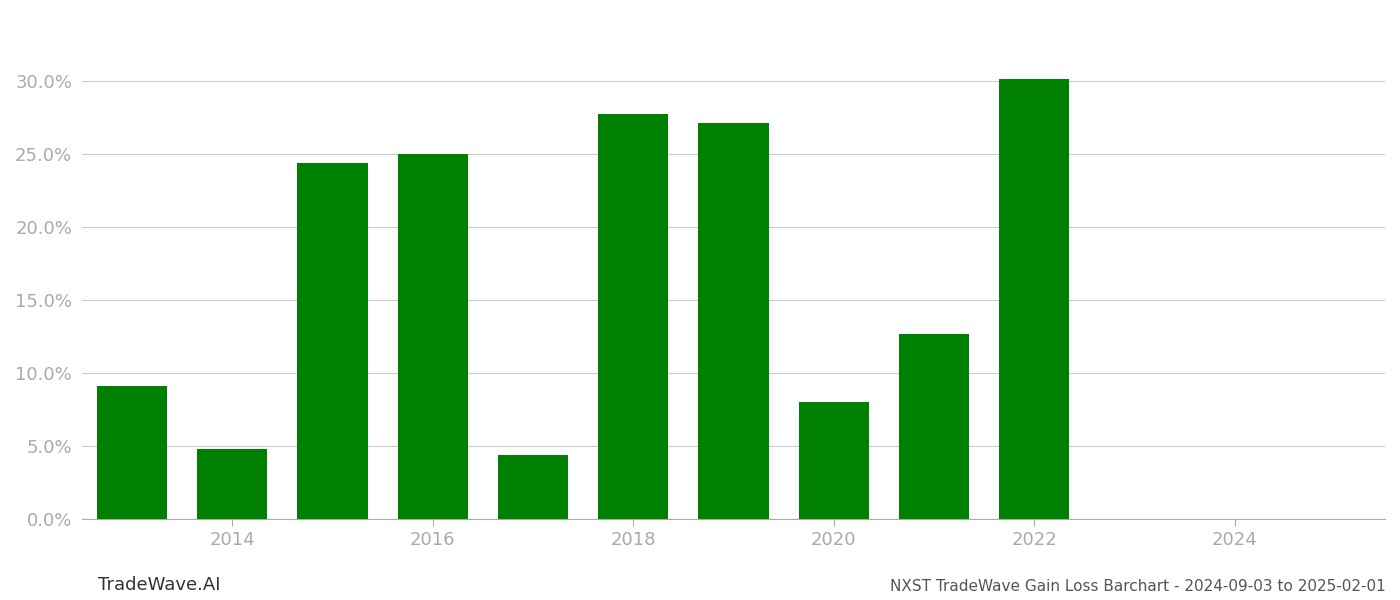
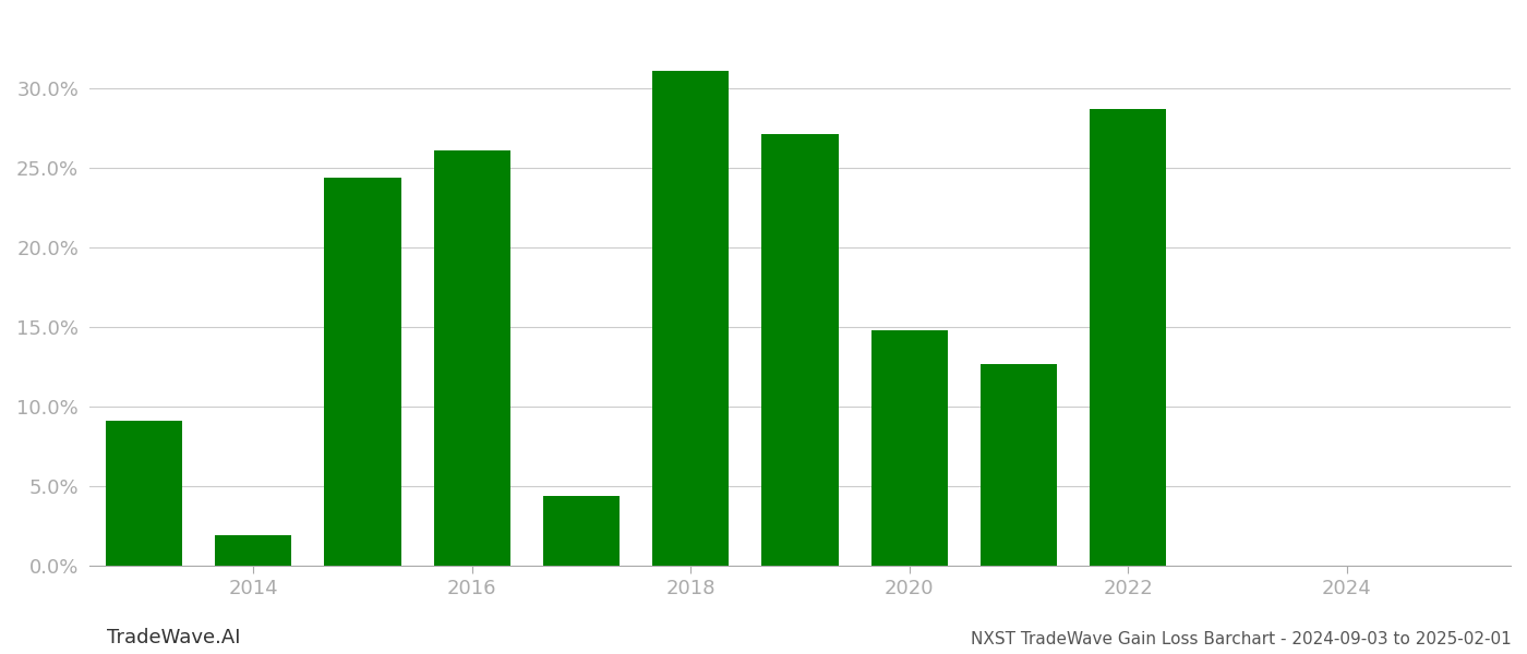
2014: 4.8% -> 1.9%
2016: 25.0% -> 26.1%
2018: 27.7% -> 31.1%
2020: 8.0% -> 14.8%
2022: 30.1% -> 28.7%
